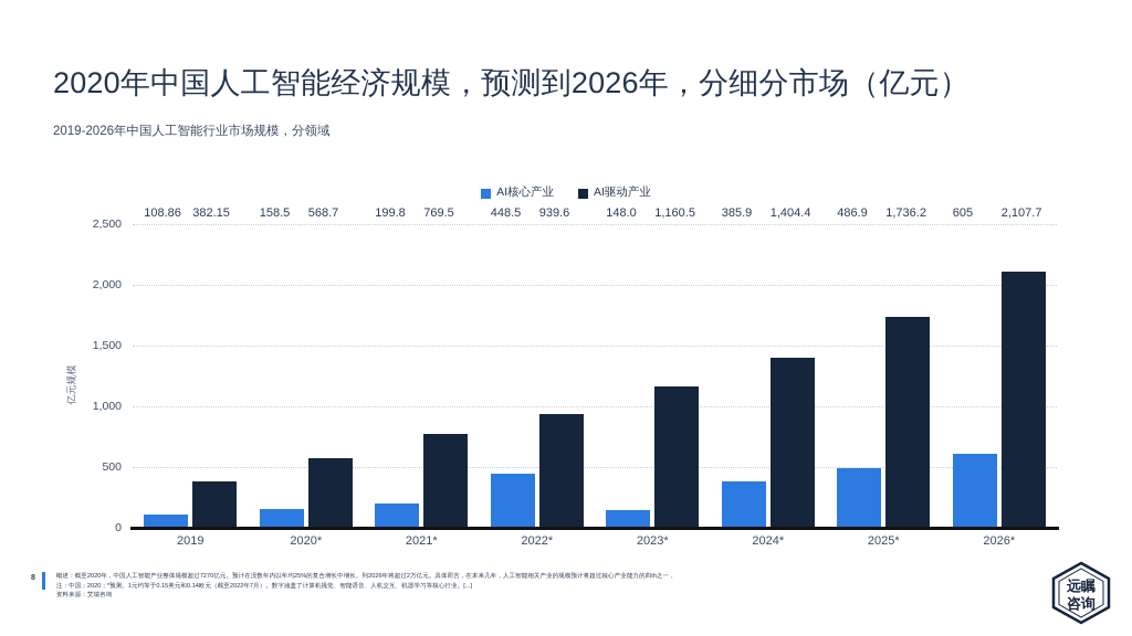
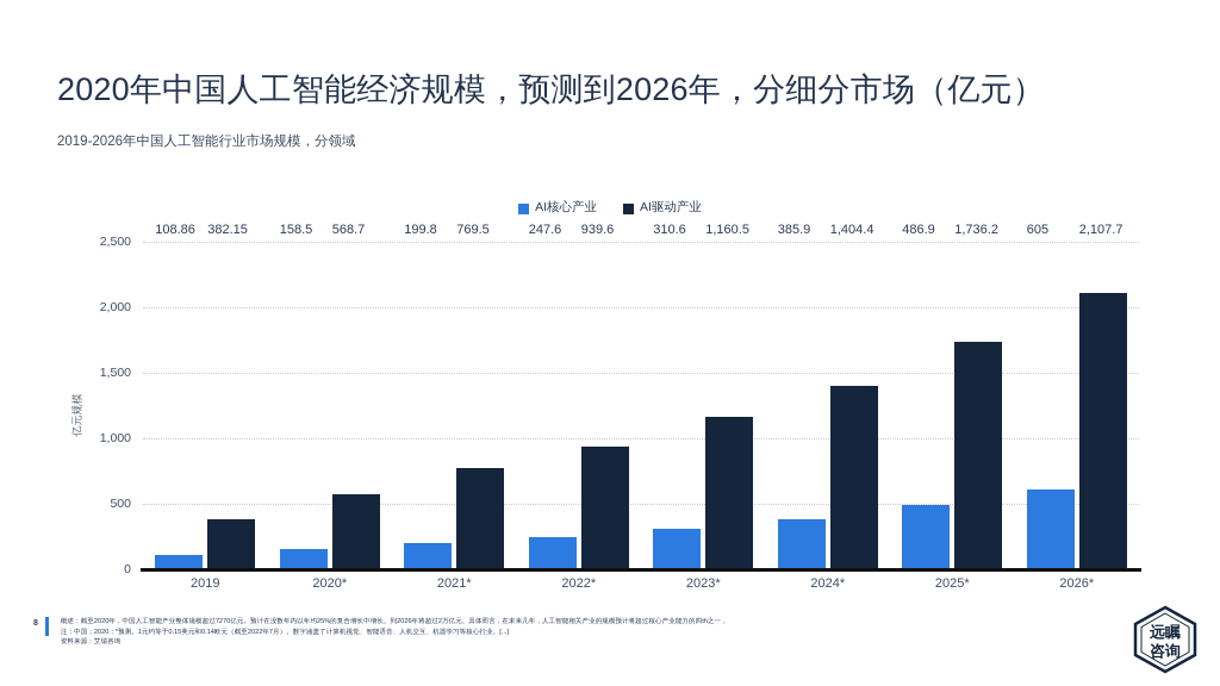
AI核心产业/2022*: 448.5 -> 247.6
AI核心产业/2023*: 148.0 -> 310.6
